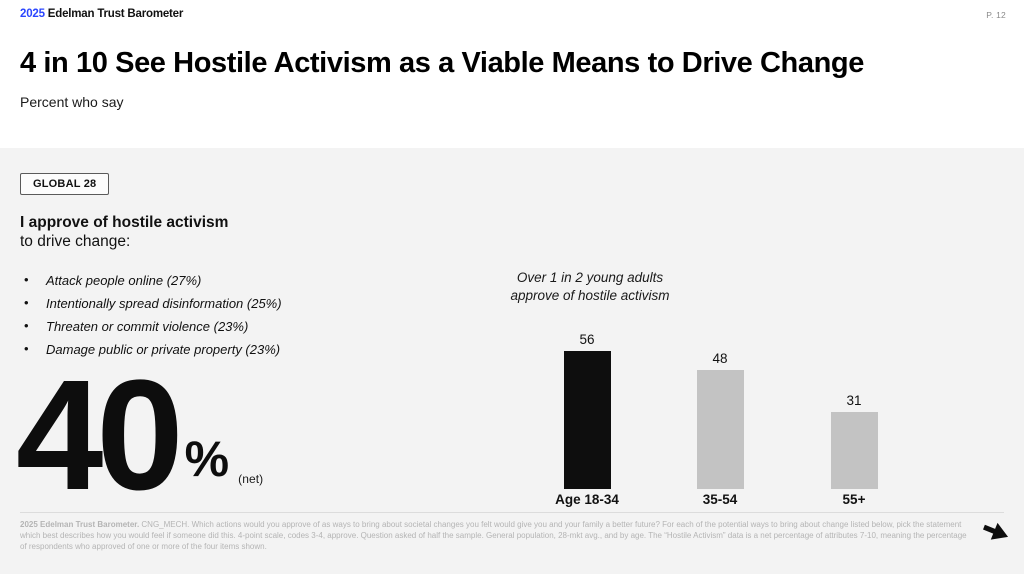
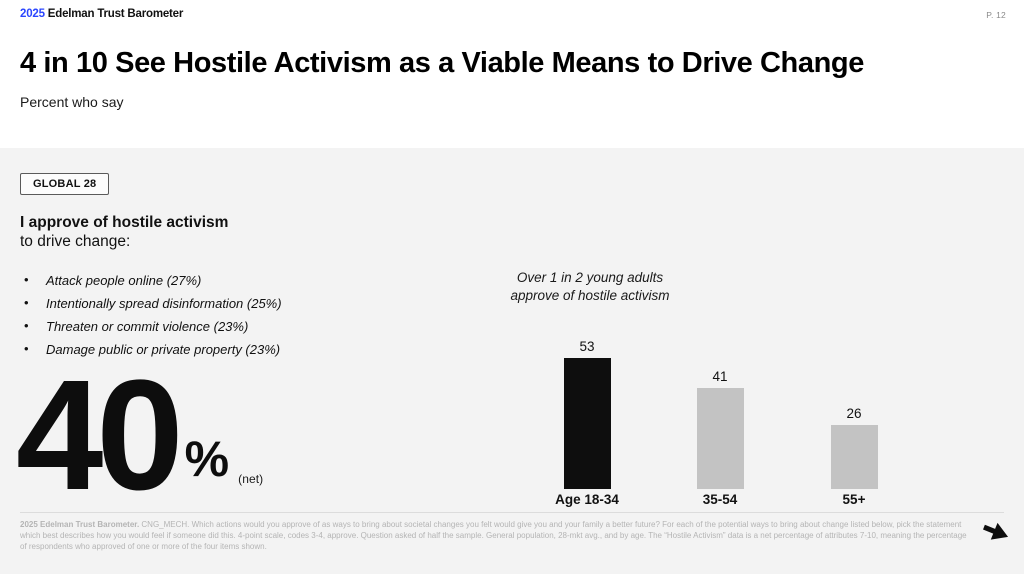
Age 18-34: 56 -> 53
35-54: 48 -> 41
55+: 31 -> 26
